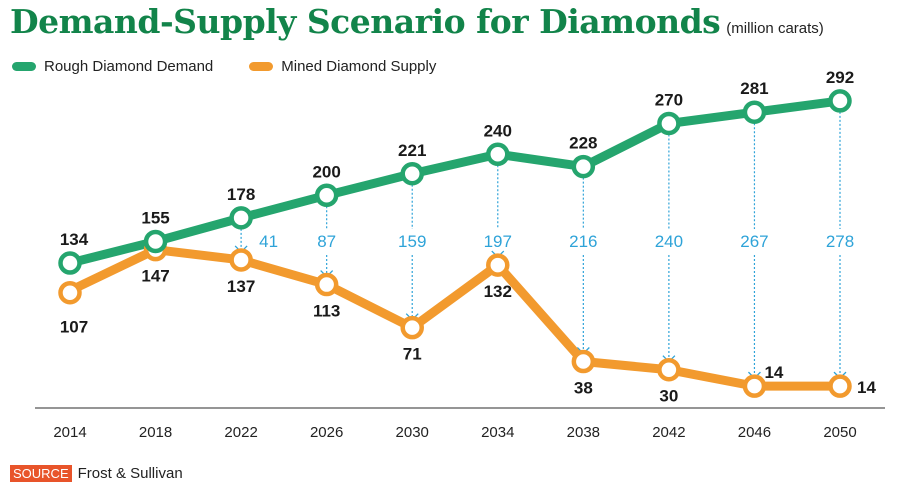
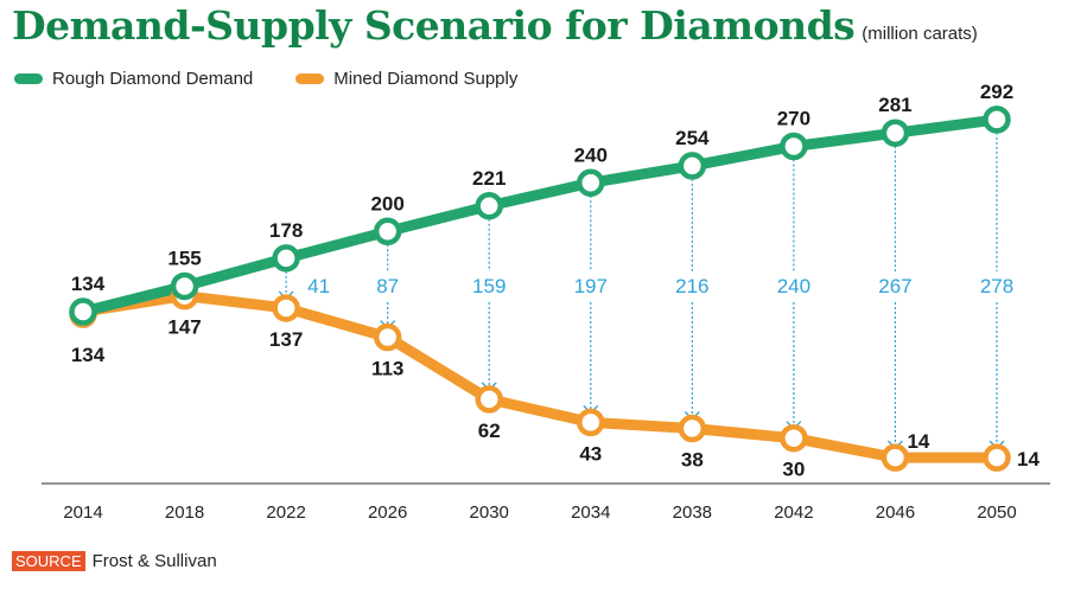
Mined Diamond Supply/2014: 107 -> 134
Mined Diamond Supply/2030: 71 -> 62
Mined Diamond Supply/2034: 132 -> 43
Rough Diamond Demand/2038: 228 -> 254
